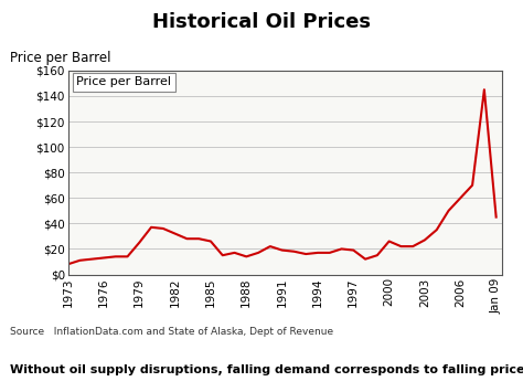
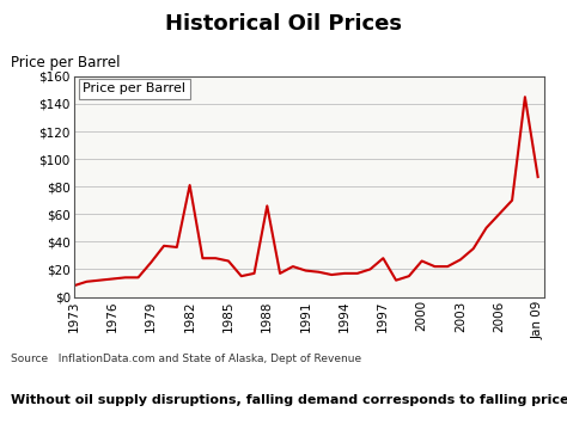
1982: $32 -> $81
1988: $14 -> $66
1997: $19 -> $28
Jan 09: $45 -> $87
